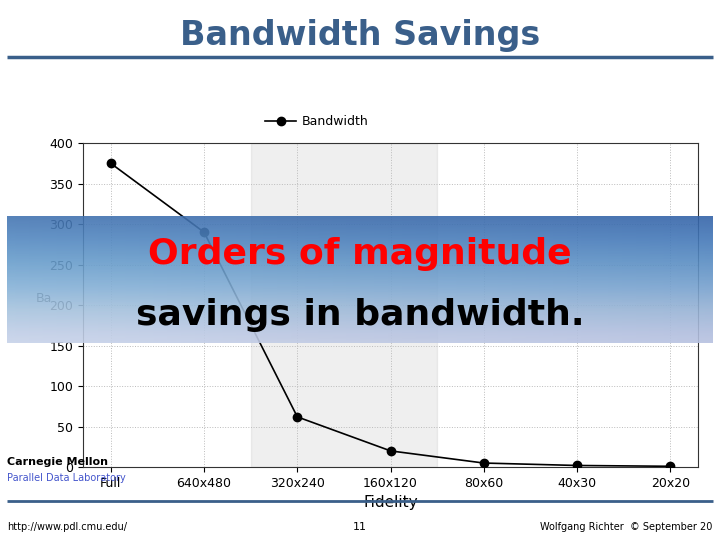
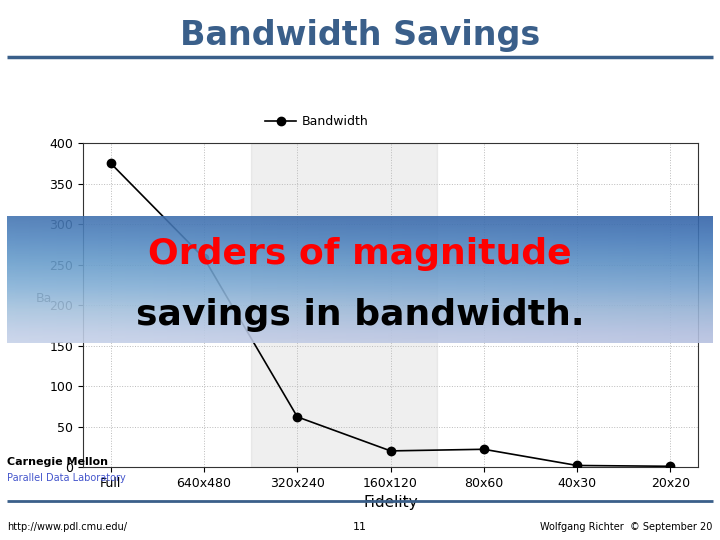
640x480: 290 -> 258
80x60: 5 -> 22
